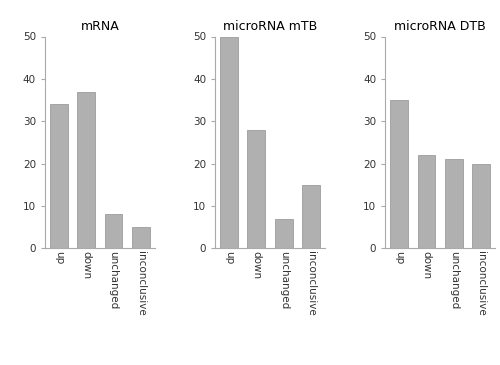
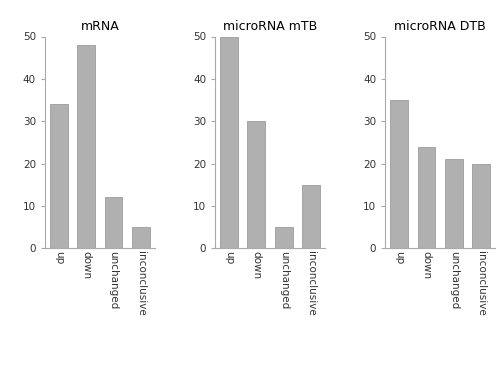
mRNA/down: 37 -> 48
mRNA/unchanged: 8 -> 12
microRNA mTB/down: 28 -> 30
microRNA mTB/unchanged: 7 -> 5
microRNA DTB/down: 22 -> 24
